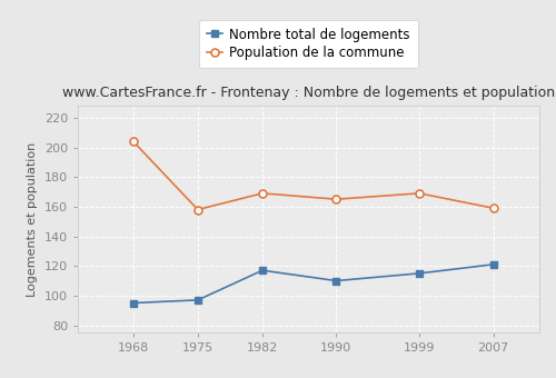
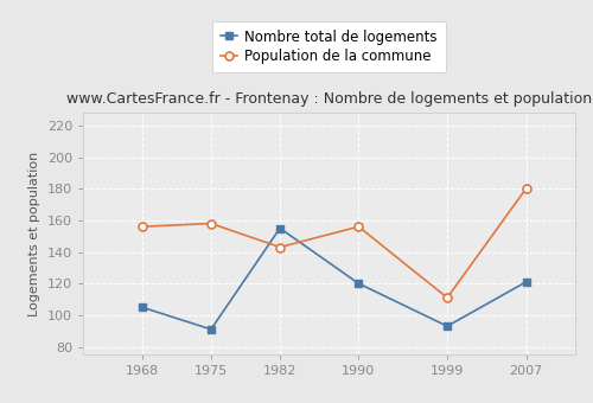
Nombre total de logements/1968: 95 -> 105
Population de la commune/1968: 204 -> 156
Nombre total de logements/1975: 97 -> 91
Nombre total de logements/1982: 117 -> 155
Population de la commune/1982: 169 -> 143
Nombre total de logements/1990: 110 -> 120
Population de la commune/1990: 165 -> 156
Nombre total de logements/1999: 115 -> 93
Population de la commune/1999: 169 -> 111
Population de la commune/2007: 159 -> 180
